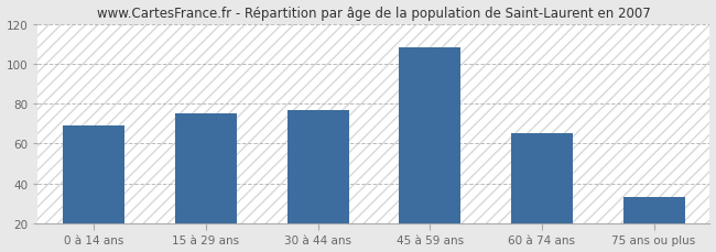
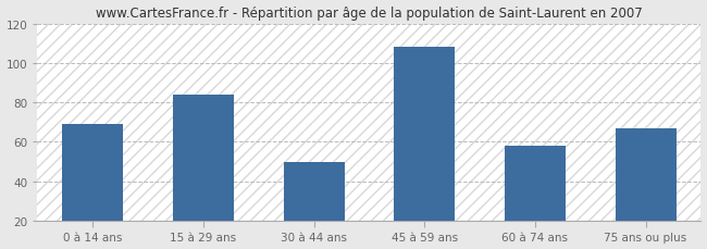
15 à 29 ans: 75 -> 84
30 à 44 ans: 77 -> 50
60 à 74 ans: 65 -> 58
75 ans ou plus: 33 -> 67
